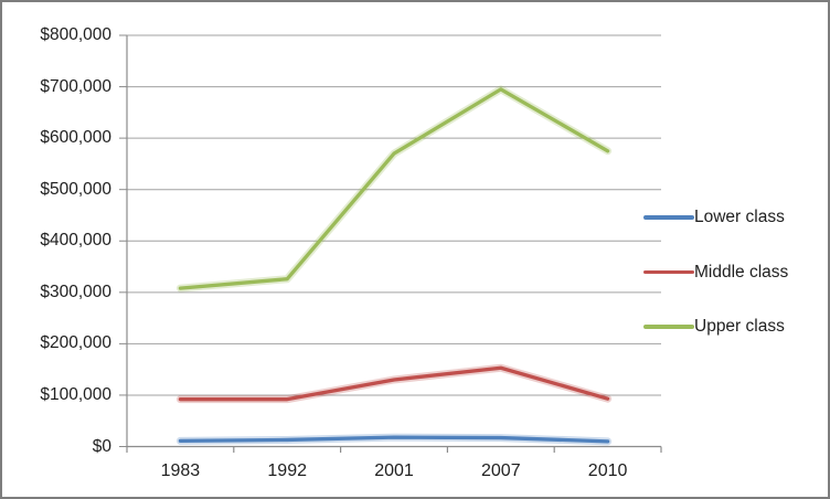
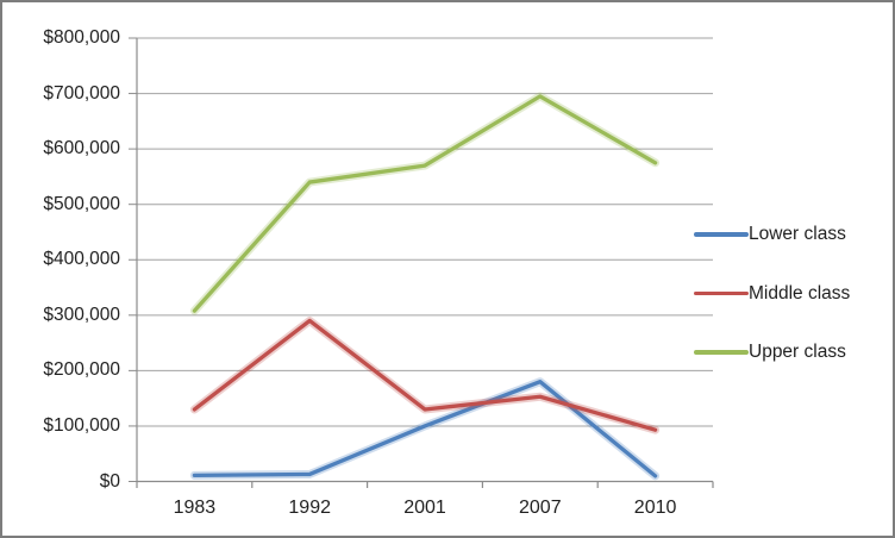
Middle class/1983: $90000 -> $130000
Middle class/1992: $90000 -> $290000
Upper class/1992: $330000 -> $540000
Lower class/2001: $20000 -> $100000
Lower class/2007: $20000 -> $180000
